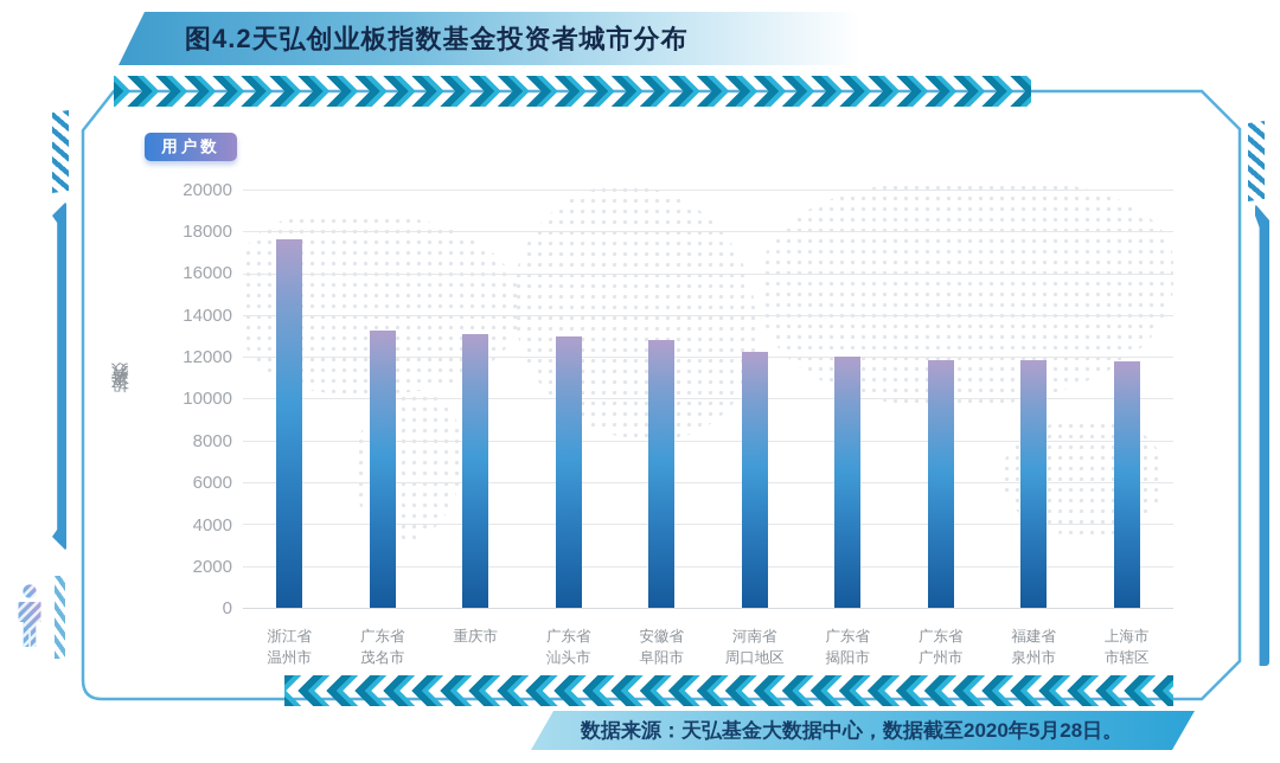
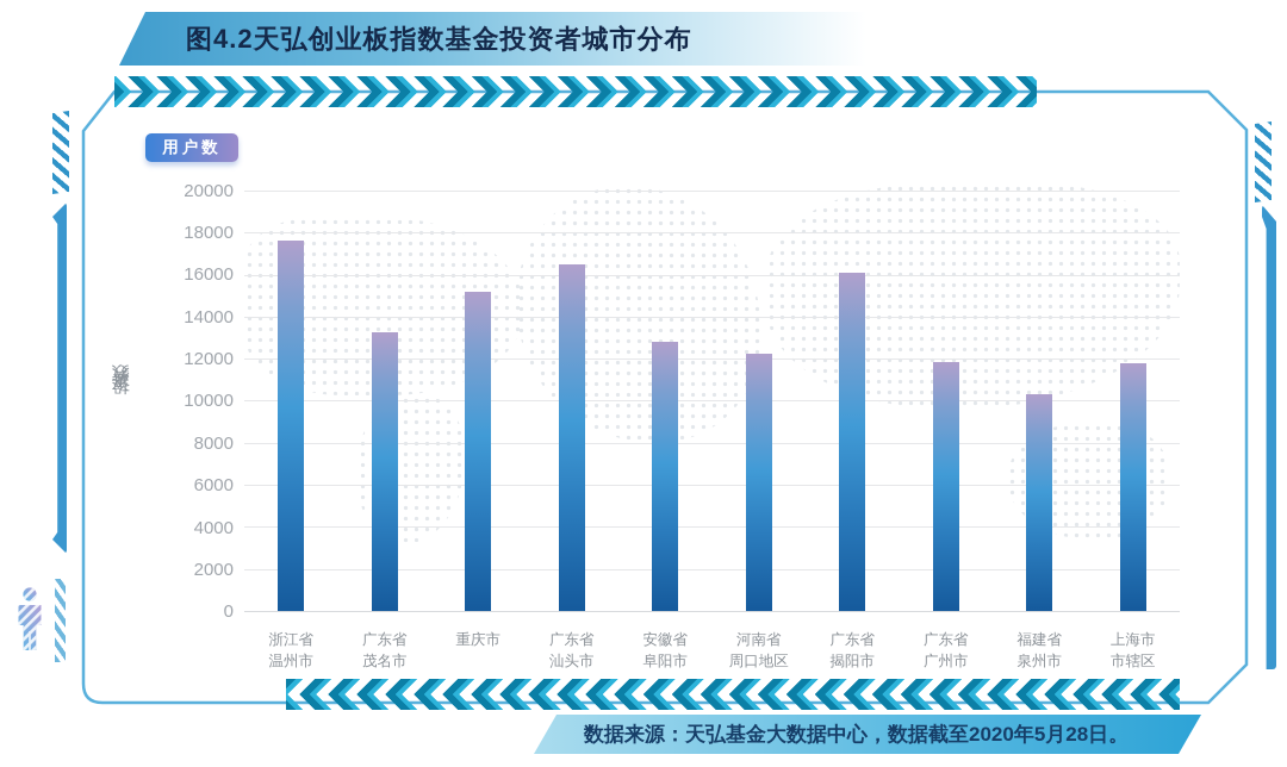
重庆市: 13100 -> 15200
广东省 汕头市: 13000 -> 16500
广东省 揭阳市: 12000 -> 16100
福建省 泉州市: 11800 -> 10300
